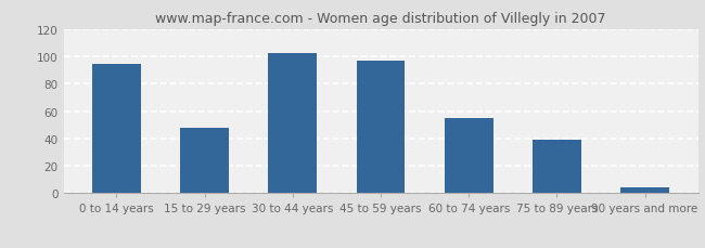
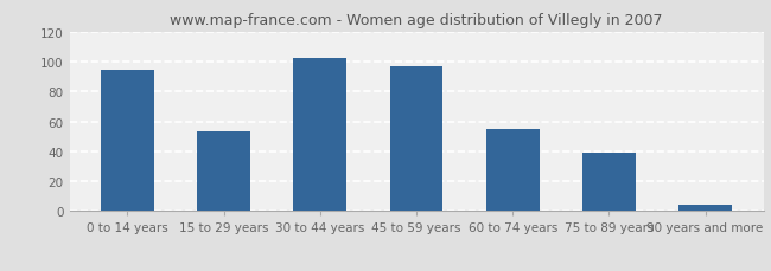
15 to 29 years: 48 -> 53
